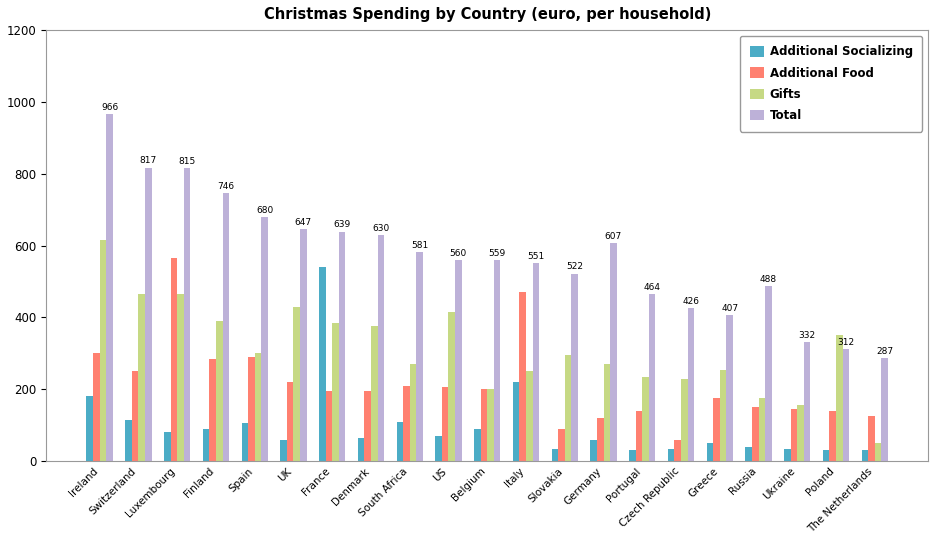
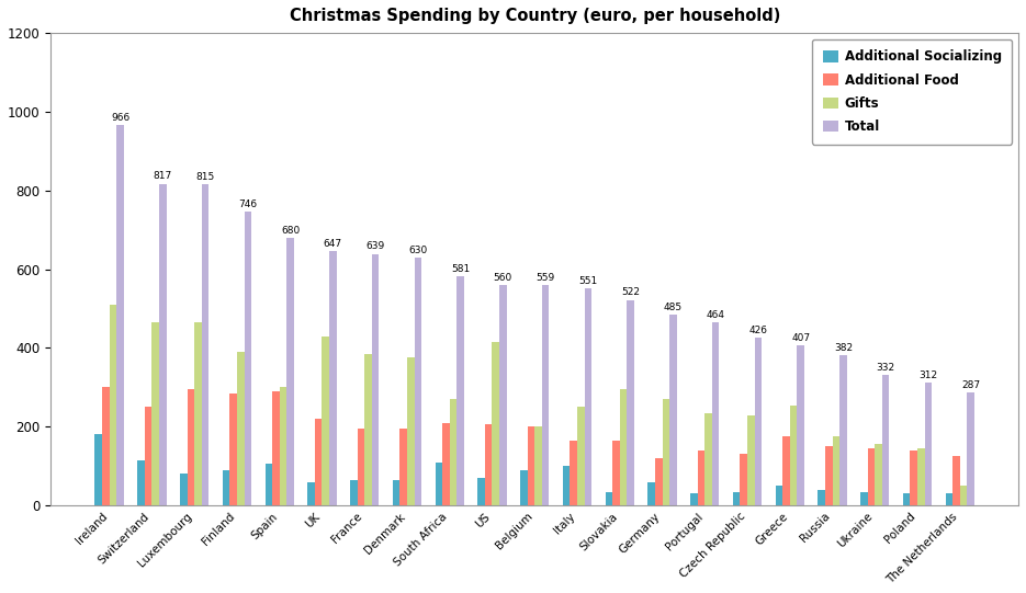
Gifts/Ireland: 615 -> 510
Additional Food/Luxembourg: 565 -> 295
Additional Socializing/France: 540 -> 65
Additional Socializing/Italy: 220 -> 100
Additional Food/Italy: 470 -> 165
Additional Food/Slovakia: 90 -> 165
Total/Germany: 607 -> 485
Additional Food/Czech Republic: 60 -> 130
Total/Russia: 488 -> 382
Gifts/Poland: 350 -> 145
